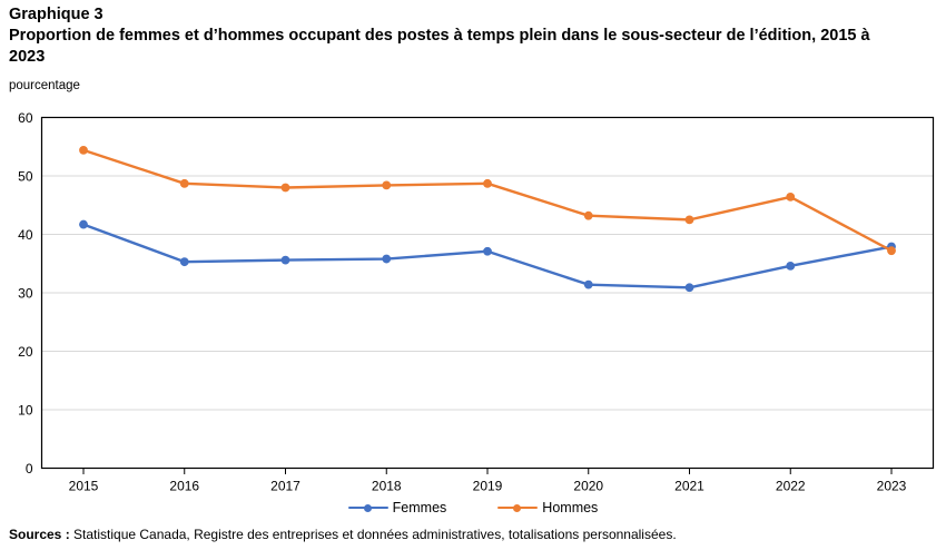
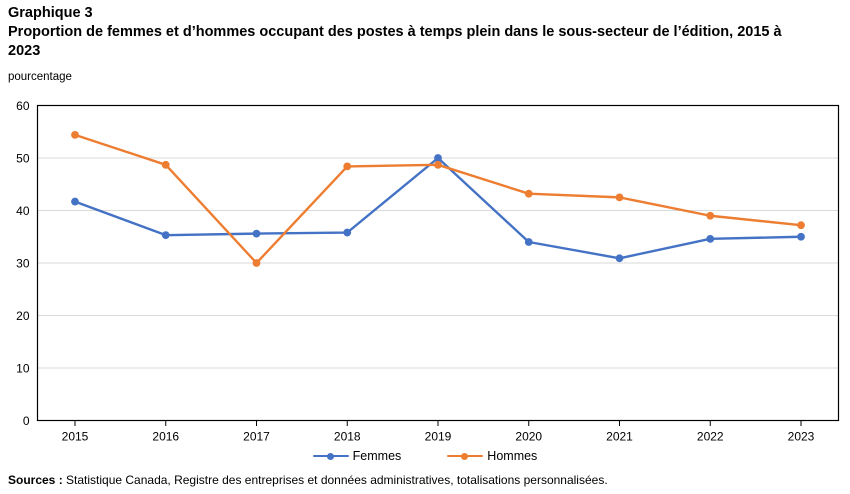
Hommes/2017: 48 -> 30
Femmes/2019: 37 -> 50
Femmes/2020: 31 -> 34
Hommes/2022: 46 -> 39
Femmes/2023: 38 -> 35
